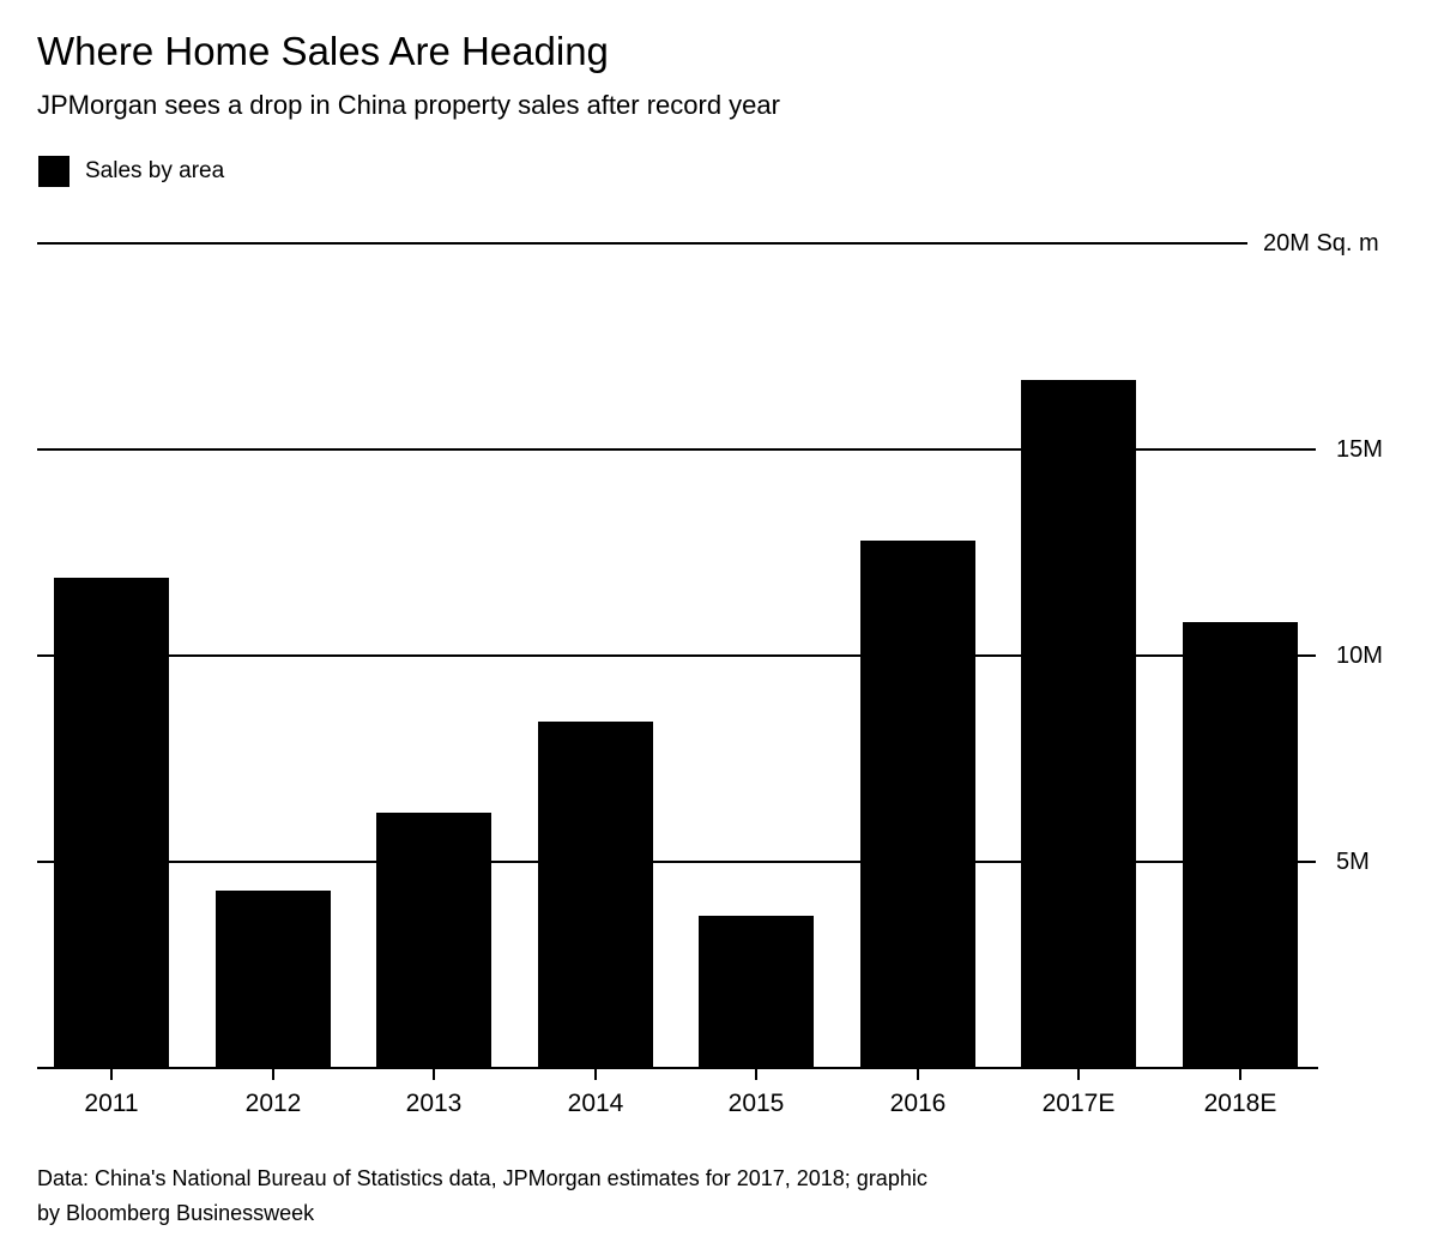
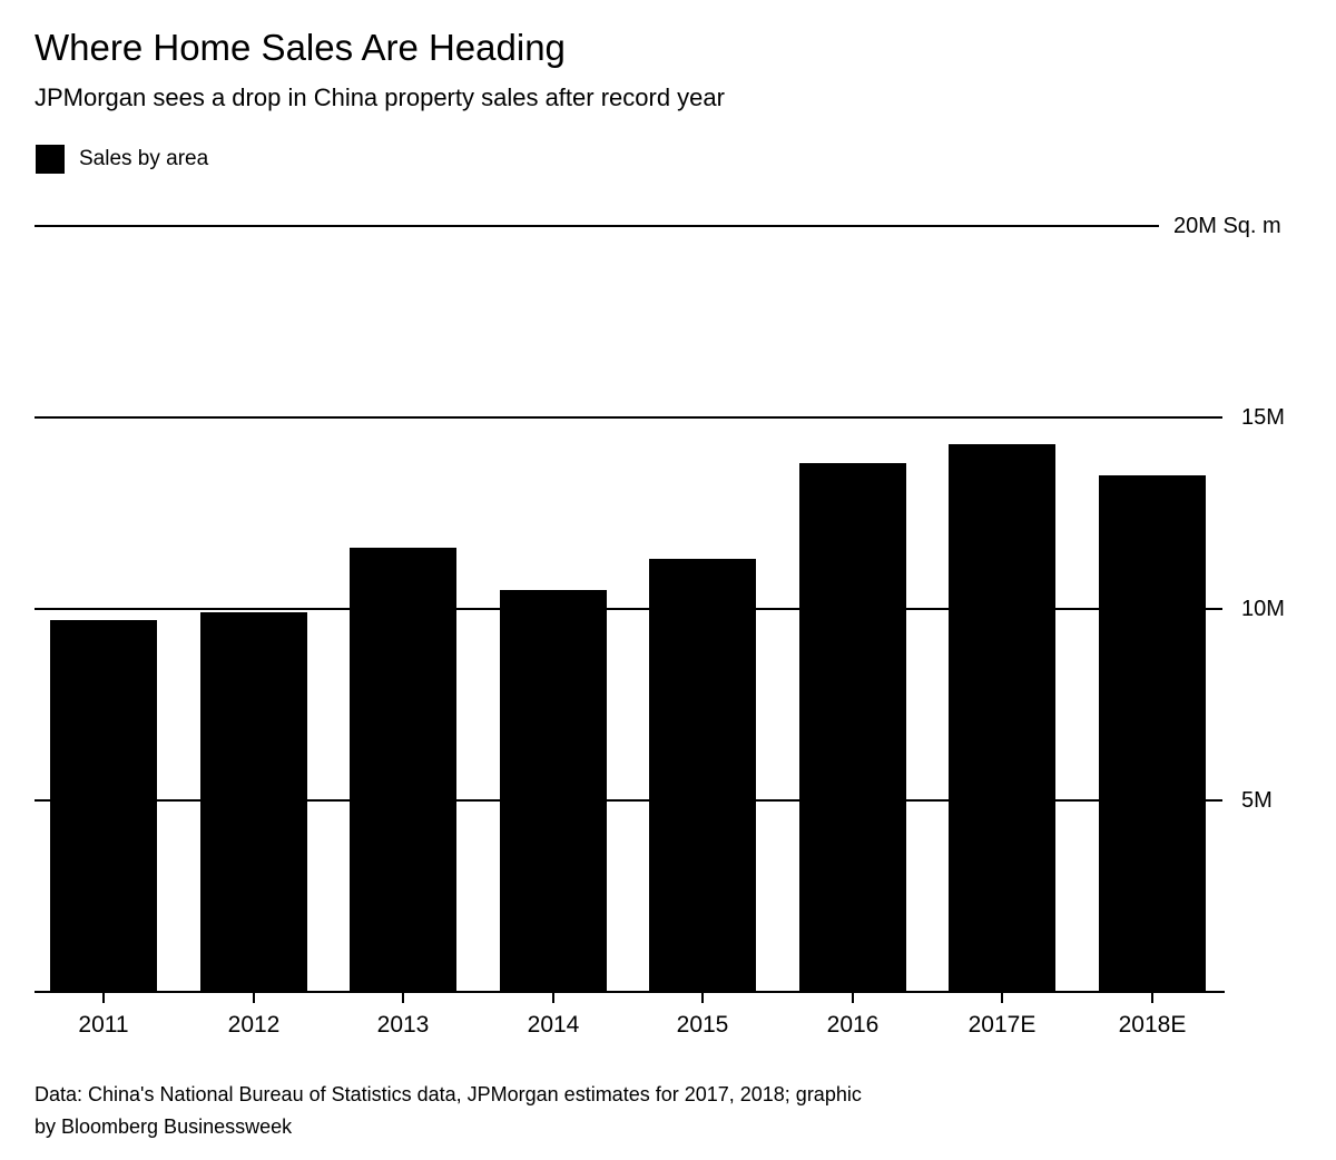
2011: 11.9M -> 9.7M
2012: 4.3M -> 9.9M
2013: 6.2M -> 11.6M
2014: 8.4M -> 10.5M
2015: 3.7M -> 11.3M
2016: 12.8M -> 13.8M
2017E: 16.7M -> 14.3M
2018E: 10.8M -> 13.5M
